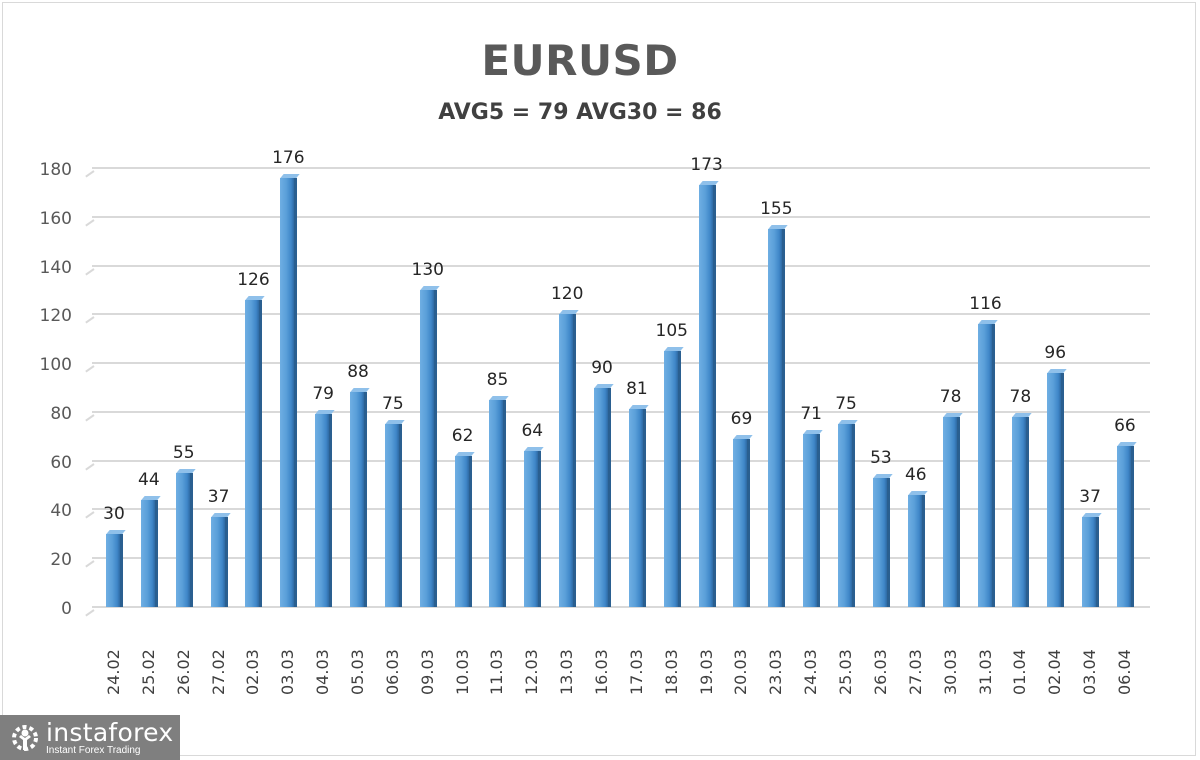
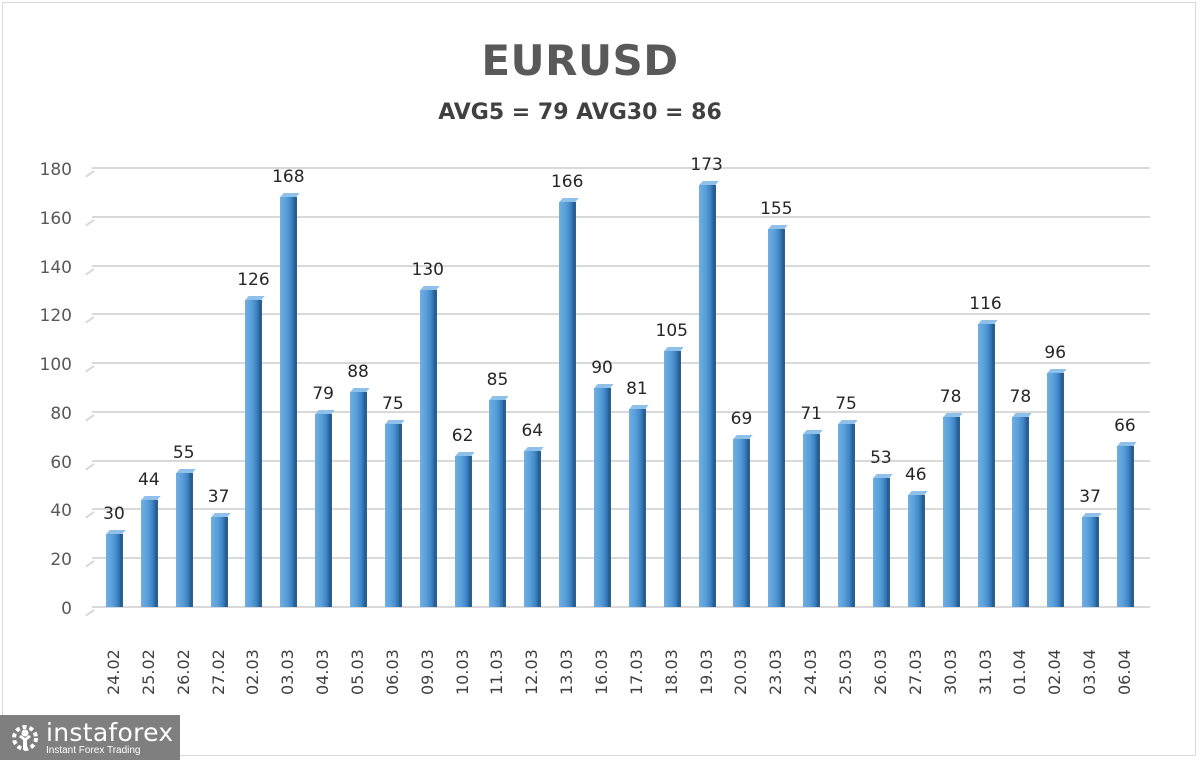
03.03: 176 -> 168
13.03: 120 -> 166
